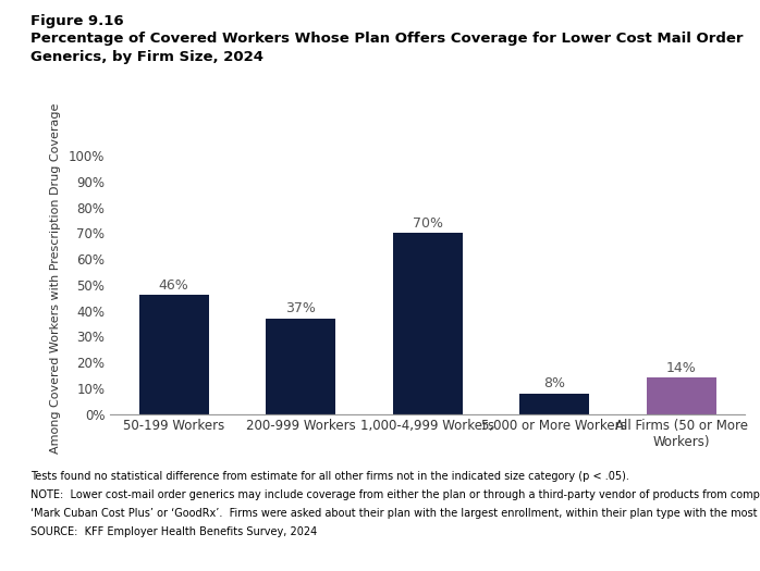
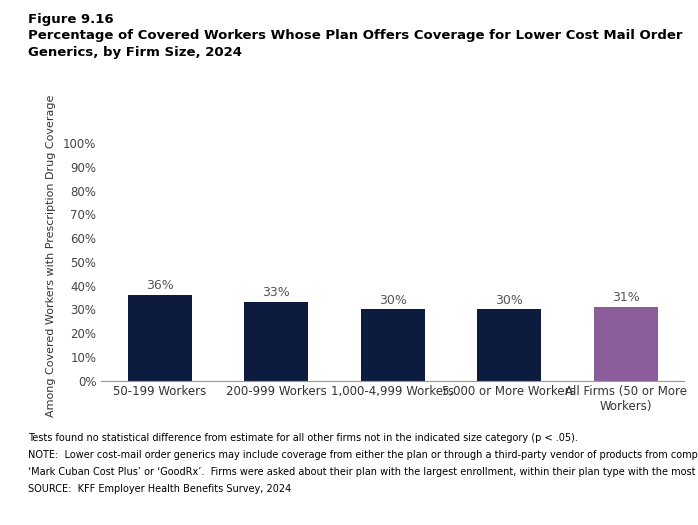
50-199 Workers: 46% -> 36%
200-999 Workers: 37% -> 33%
1,000-4,999 Workers: 70% -> 30%
5,000 or More Workers: 8% -> 30%
All Firms (50 or More Workers): 14% -> 31%
